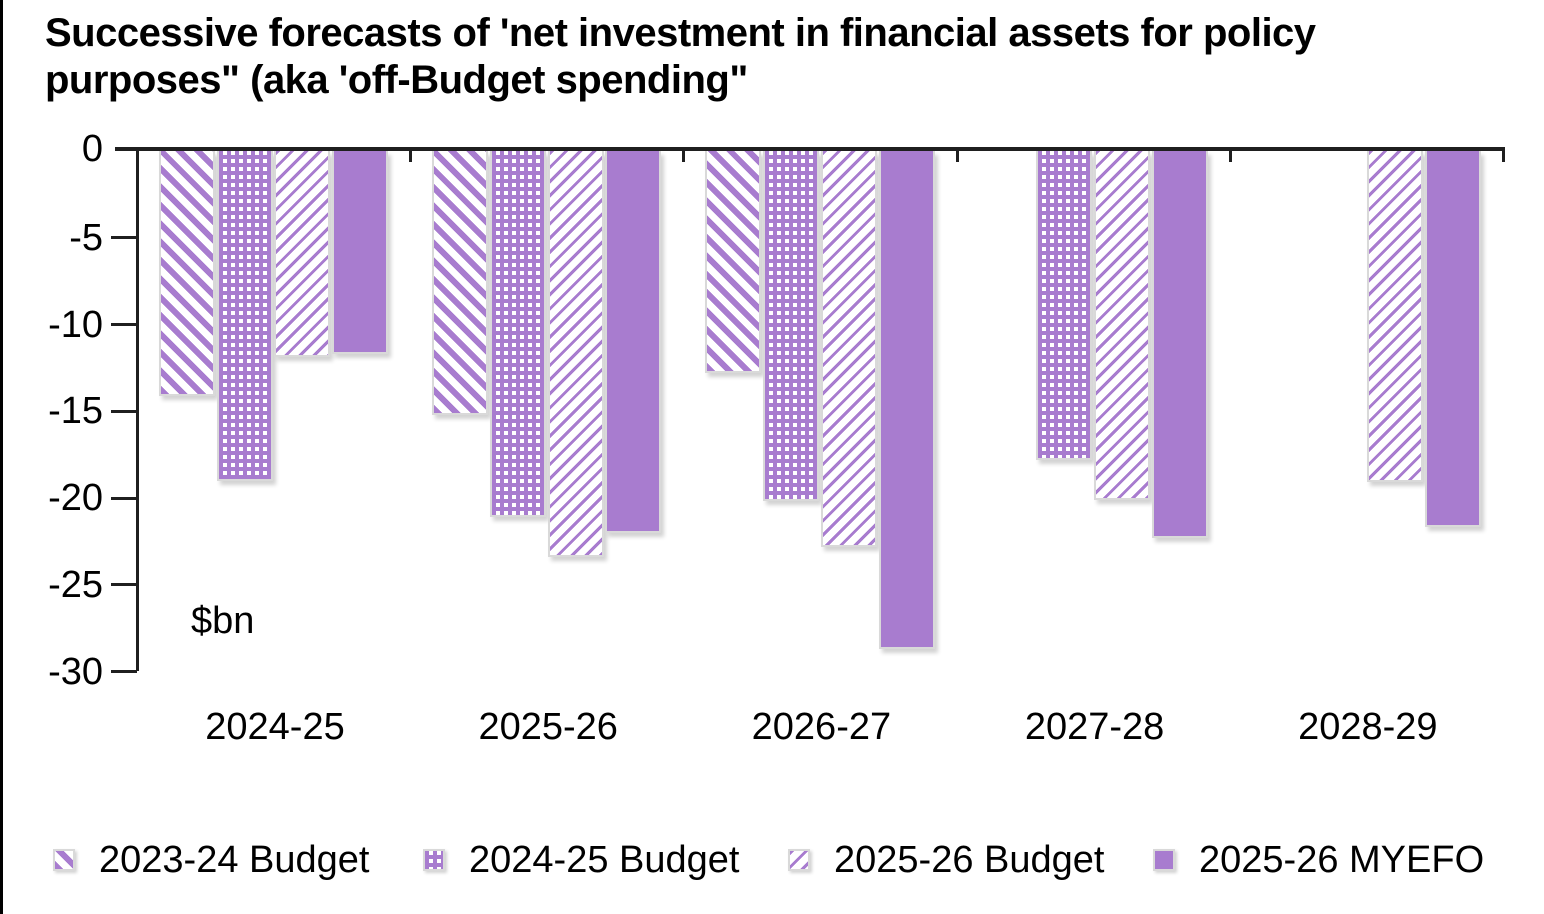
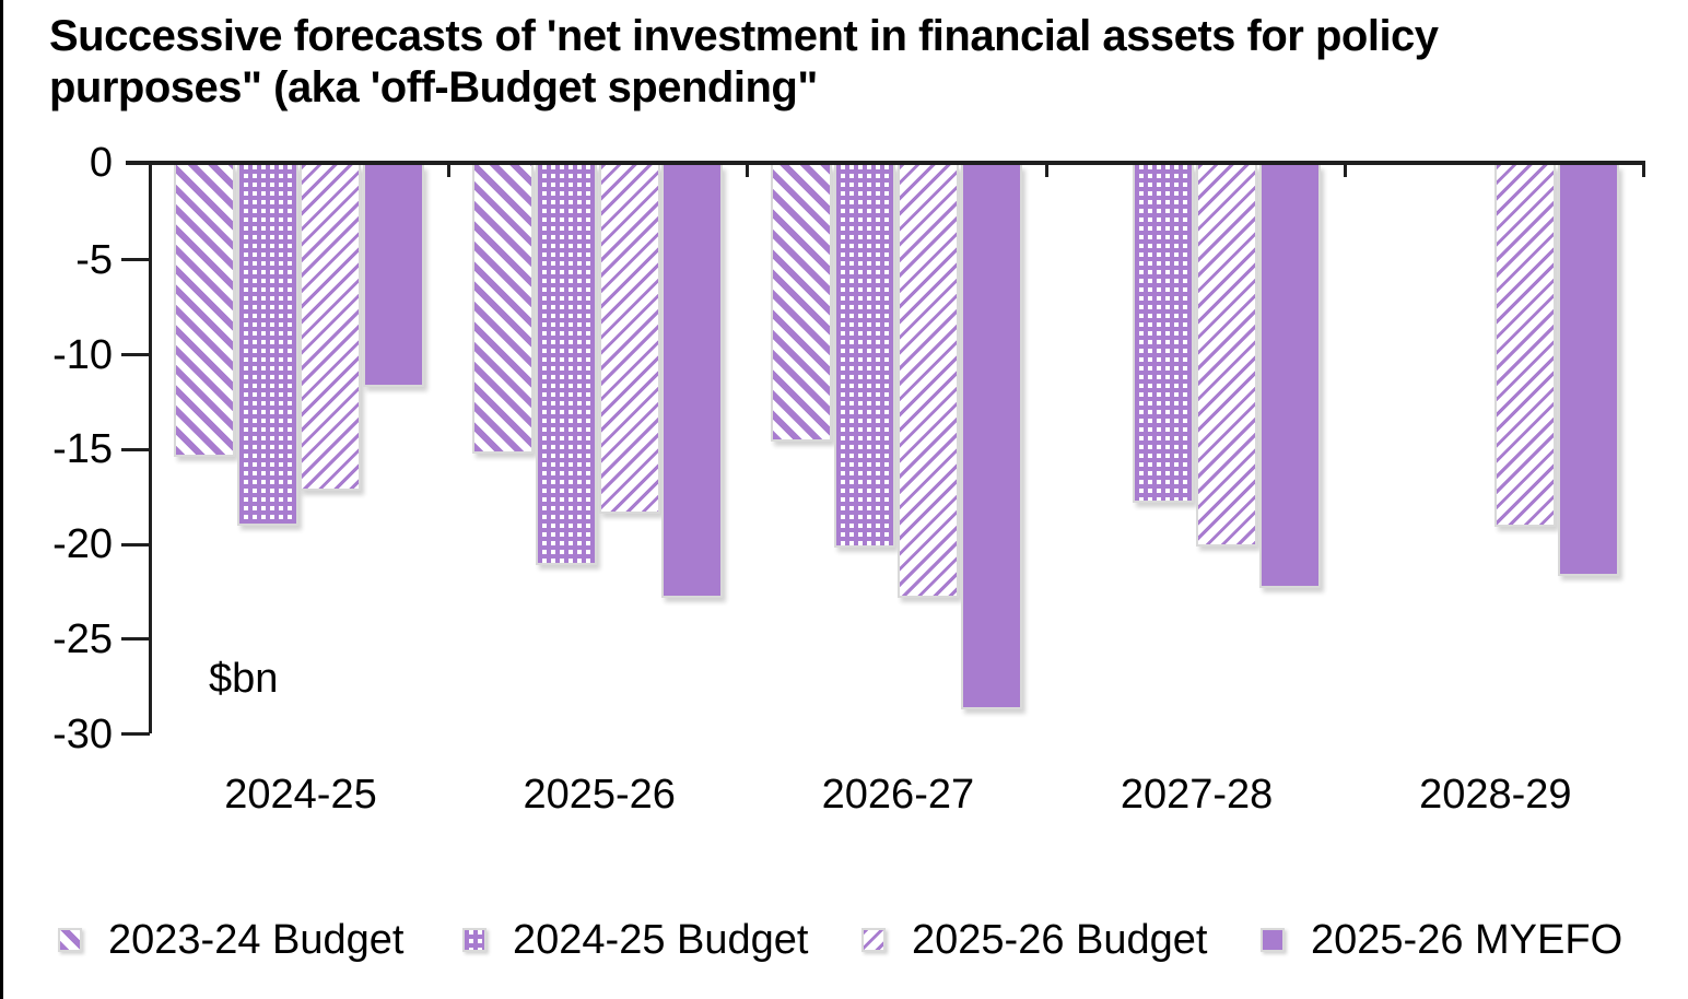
2023-24 Budget/2024-25: -14.1 -> -15.4
2025-26 Budget/2024-25: -11.9 -> -17.2
2025-26 Budget/2025-26: -23.4 -> -18.4
2025-26 MYEFO/2025-26: -22.0 -> -22.8
2023-24 Budget/2026-27: -12.8 -> -14.6
